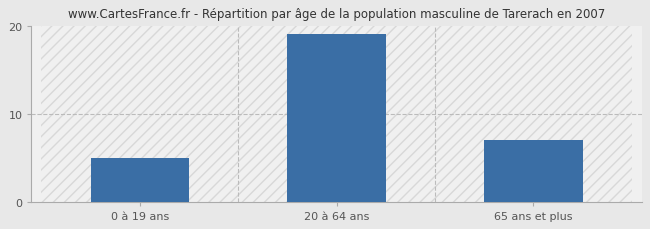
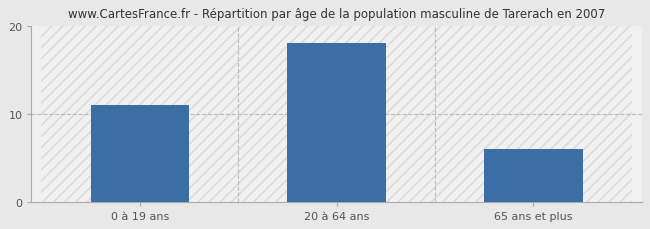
0 à 19 ans: 5 -> 11
20 à 64 ans: 19 -> 18
65 ans et plus: 7 -> 6
